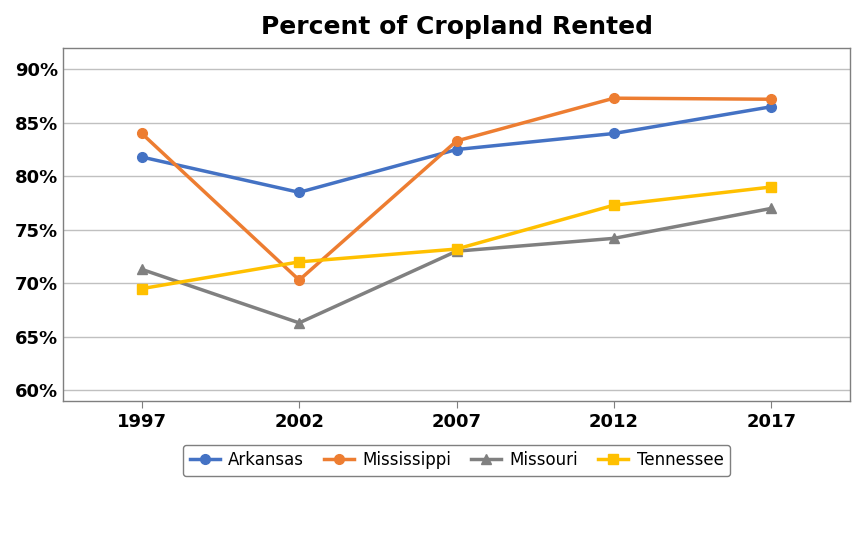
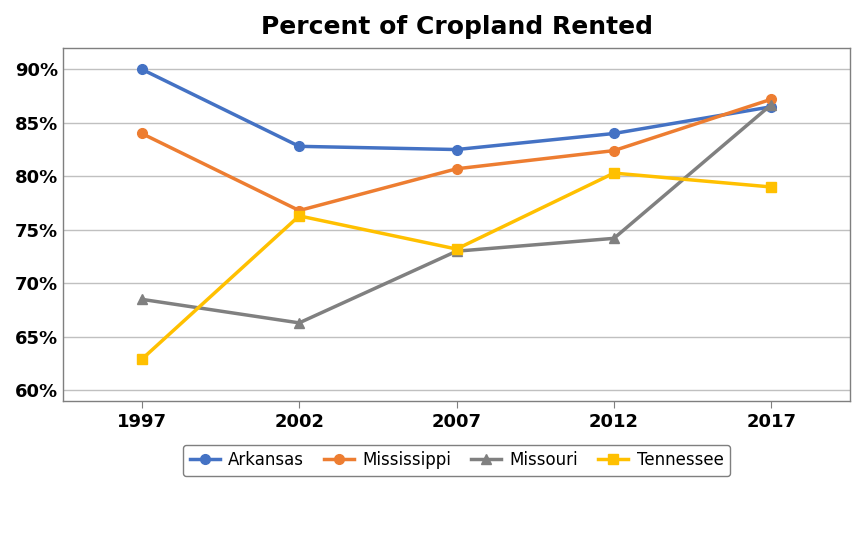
Arkansas/1997: 81.8% -> 90.0%
Missouri/1997: 71.3% -> 68.5%
Tennessee/1997: 69.5% -> 62.9%
Arkansas/2002: 78.5% -> 82.8%
Mississippi/2002: 70.3% -> 76.8%
Tennessee/2002: 72.0% -> 76.3%
Mississippi/2007: 83.3% -> 80.7%
Mississippi/2012: 87.3% -> 82.4%
Tennessee/2012: 77.3% -> 80.3%
Missouri/2017: 77.0% -> 86.7%
